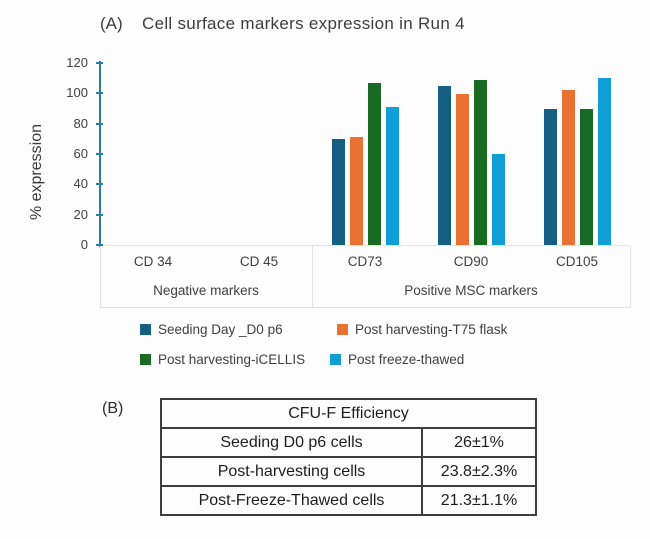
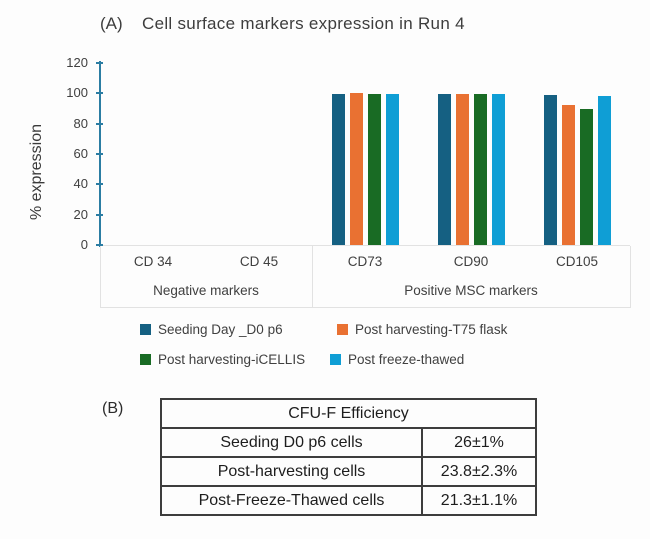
Seeding Day _D0 p6/CD73: 70 -> 100
Post harvesting-T75 flask/CD73: 71 -> 100
Post harvesting-iCELLIS/CD73: 107 -> 100
Post freeze-thawed/CD73: 91 -> 100
Seeding Day _D0 p6/CD90: 105 -> 100
Post harvesting-iCELLIS/CD90: 109 -> 100
Post freeze-thawed/CD90: 60 -> 100
Seeding Day _D0 p6/CD105: 90 -> 99
Post harvesting-T75 flask/CD105: 102 -> 92
Post freeze-thawed/CD105: 110 -> 98
